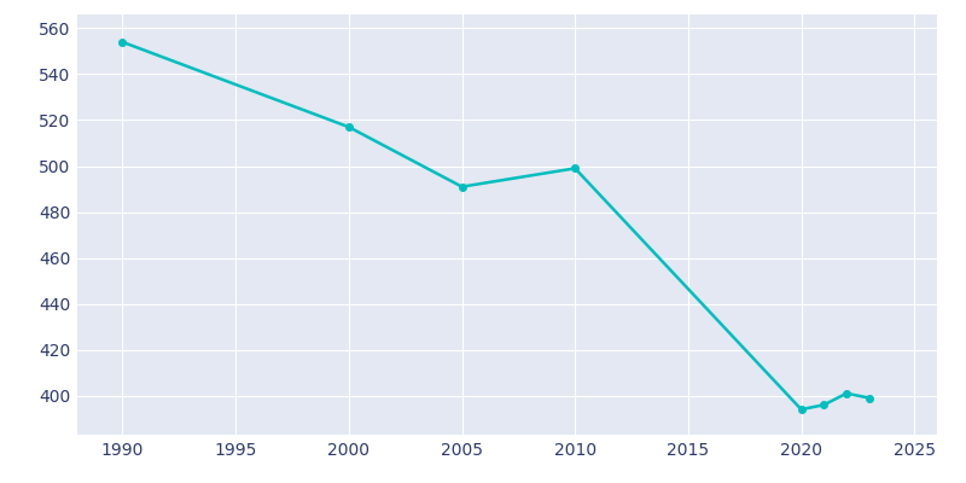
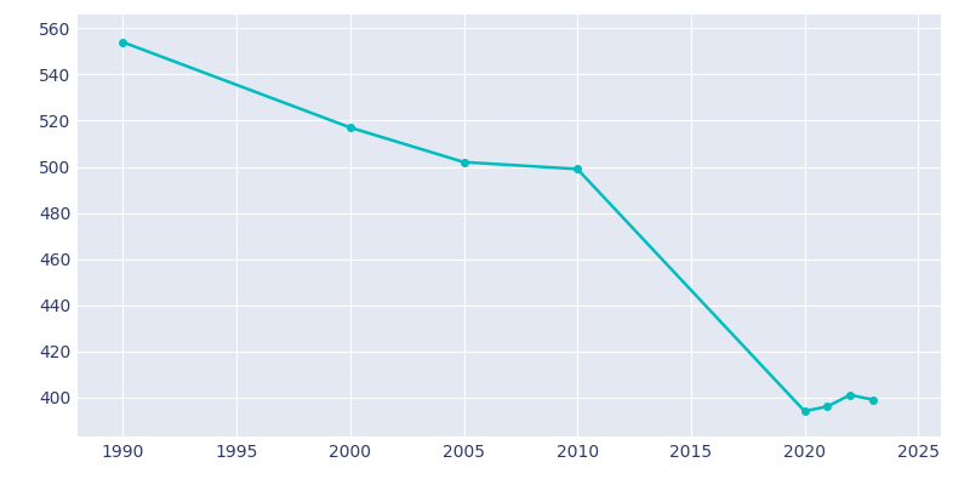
2005: 491 -> 502
